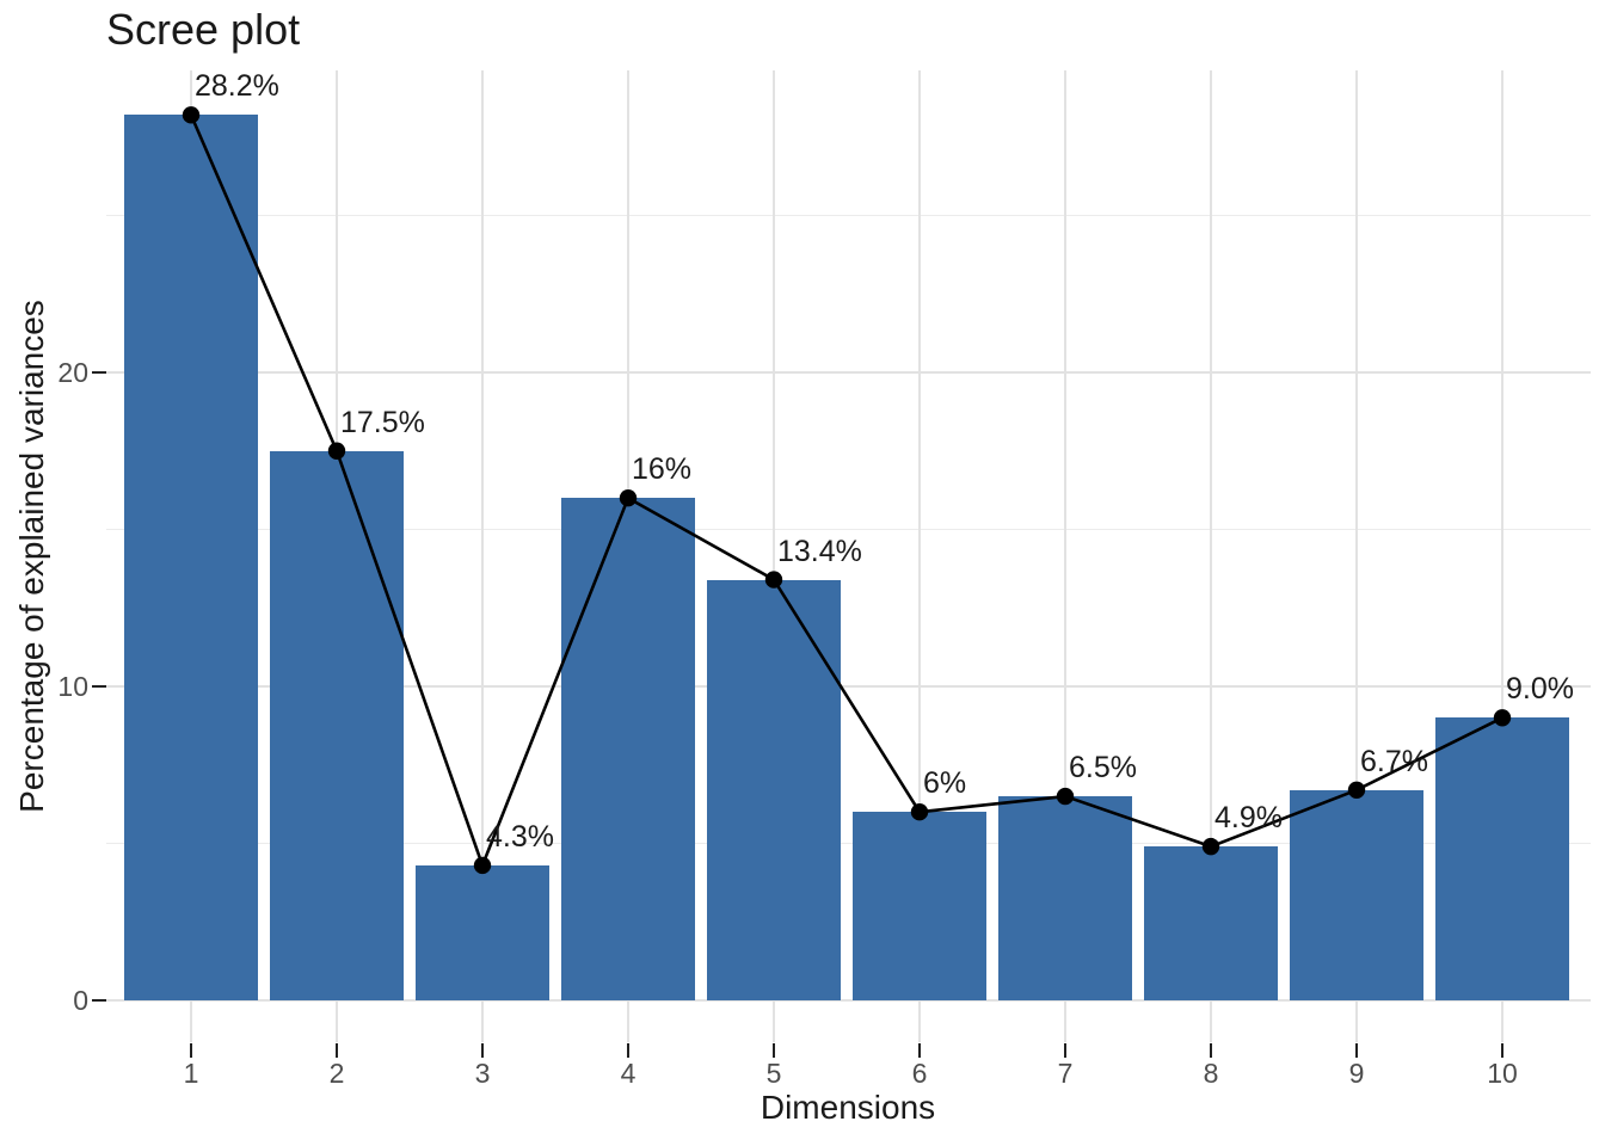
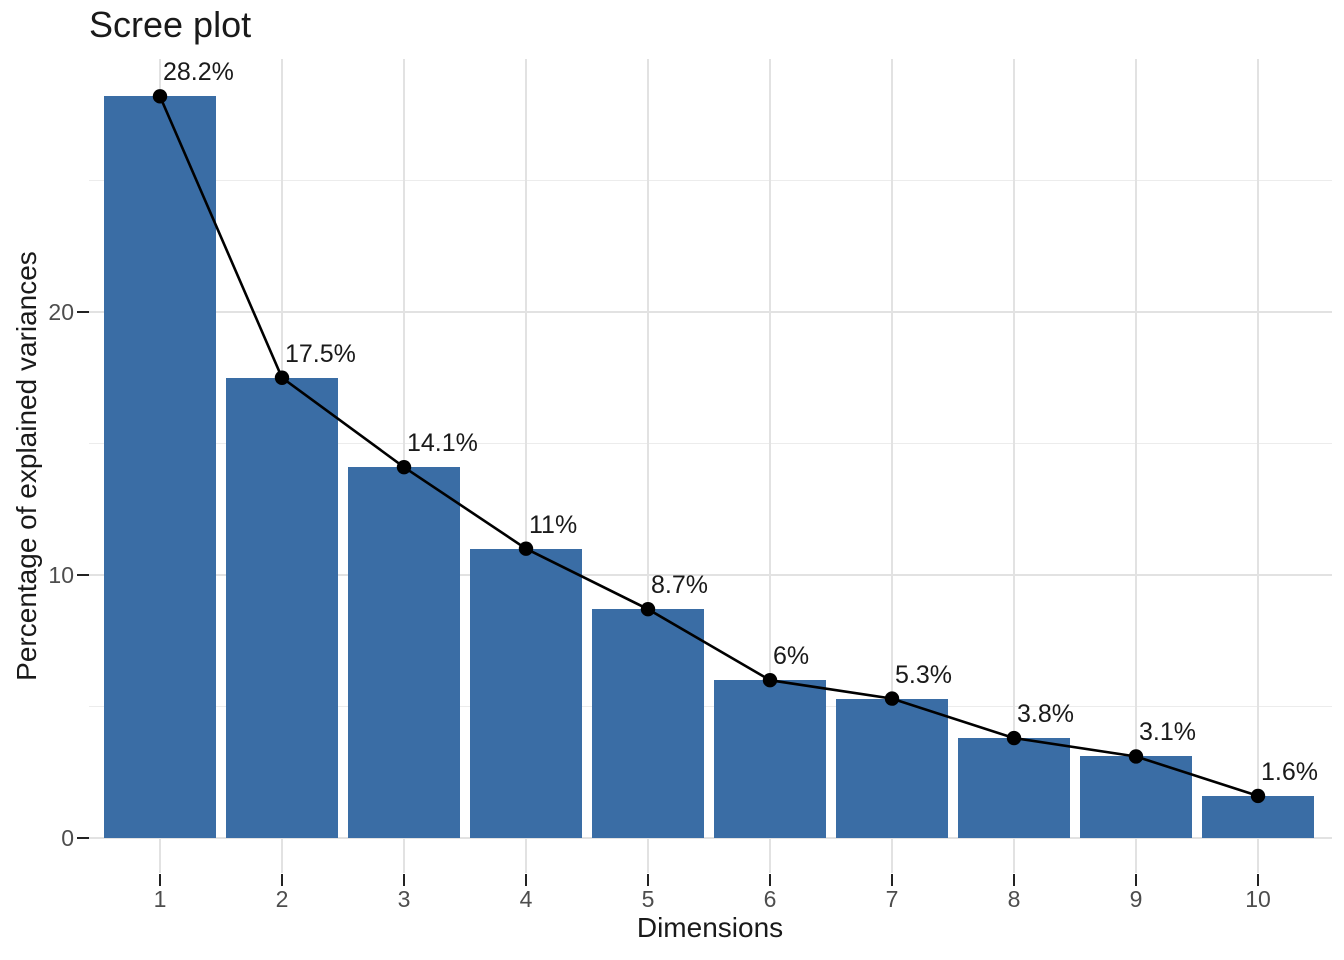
3: 4.3% -> 14.1%
4: 16% -> 11%
5: 13.4% -> 8.7%
7: 6.5% -> 5.3%
8: 4.9% -> 3.8%
9: 6.7% -> 3.1%
10: 9.0% -> 1.6%
